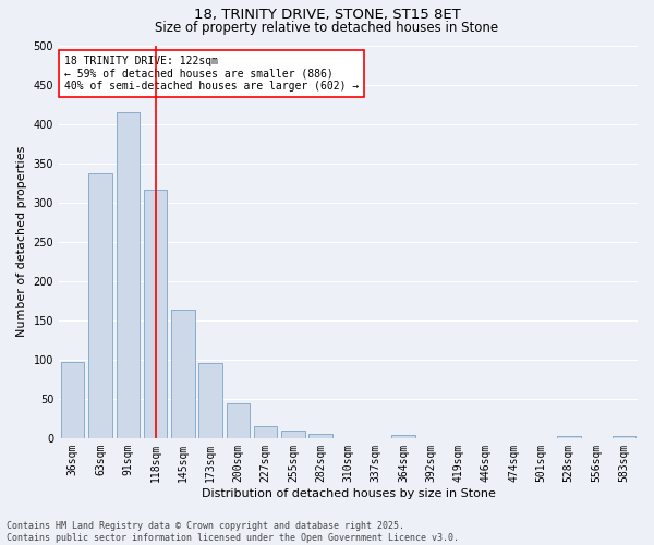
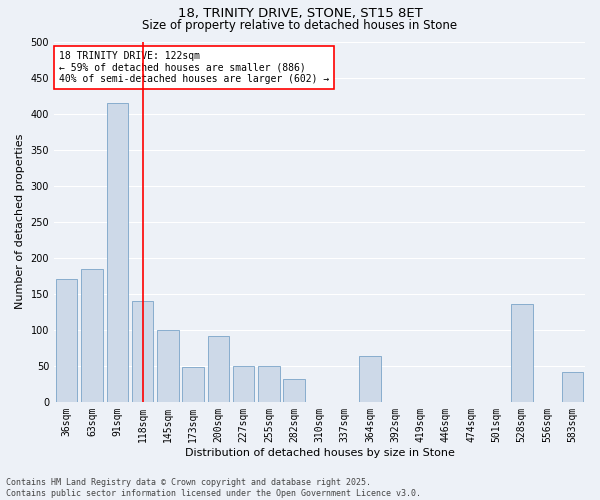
36sqm: 97 -> 170
63sqm: 337 -> 184
118sqm: 316 -> 140
145sqm: 163 -> 100
173sqm: 96 -> 48
200sqm: 44 -> 92
227sqm: 15 -> 50
255sqm: 10 -> 50
282sqm: 5 -> 32
364sqm: 4 -> 64
528sqm: 3 -> 136
583sqm: 3 -> 42
